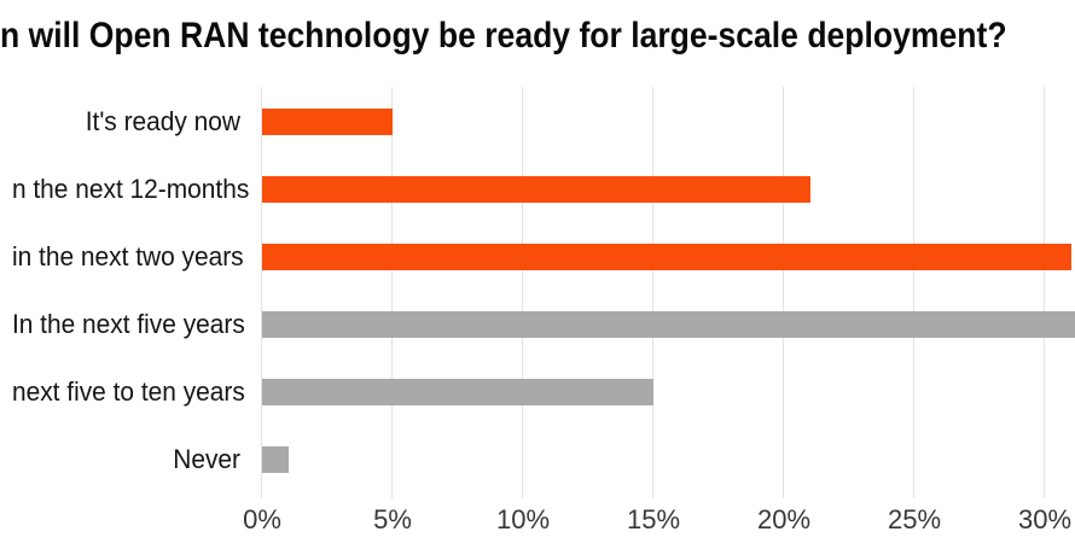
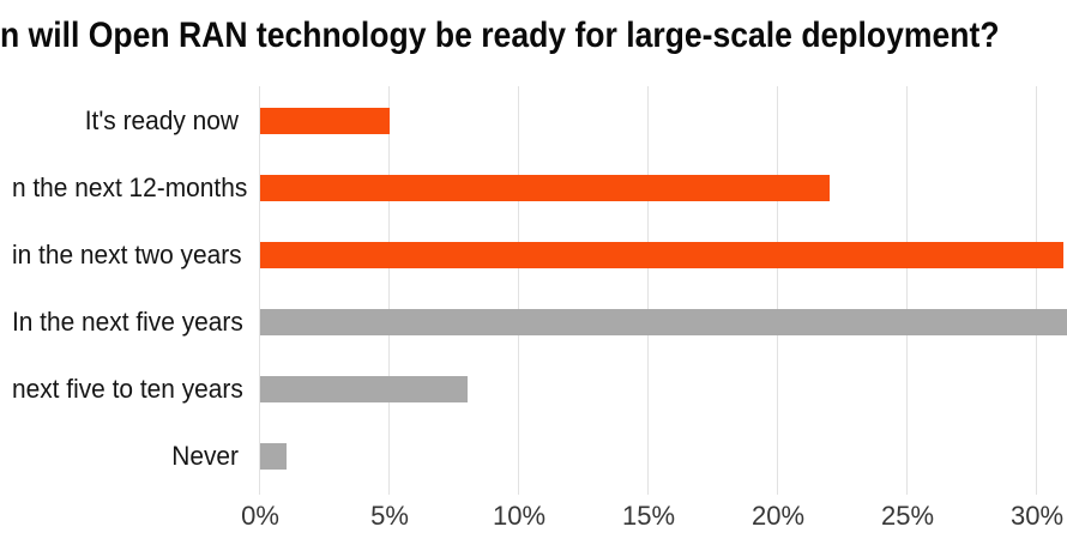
n the next 12-months: 21% -> 22%
next five to ten years: 15% -> 8%
